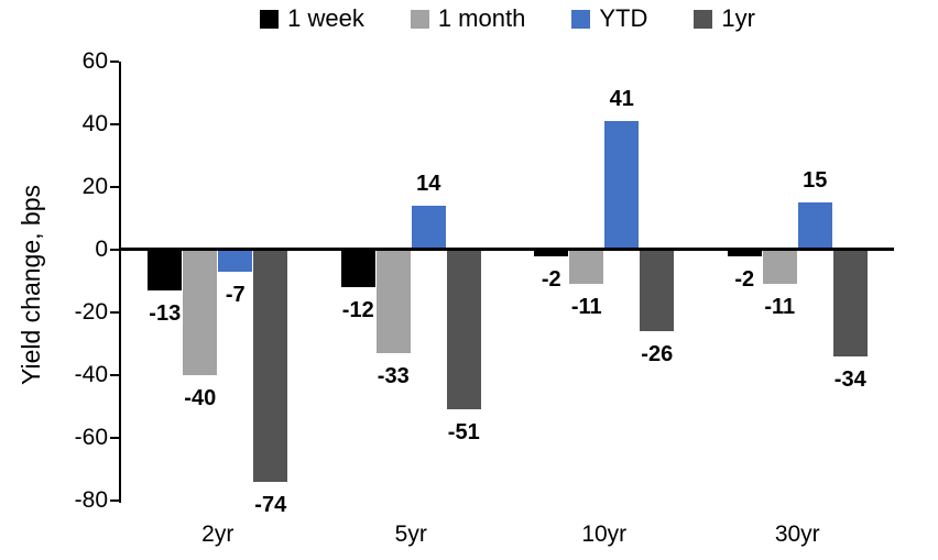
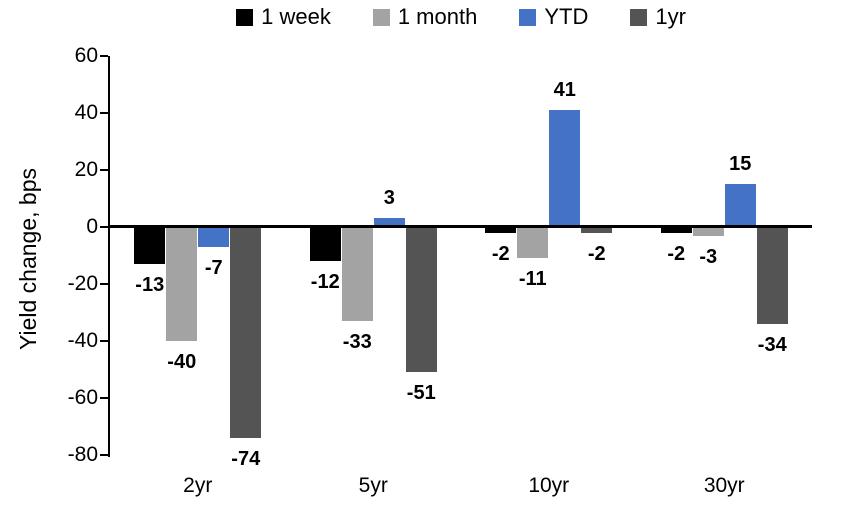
YTD/5yr: 14 -> 3
1yr/10yr: -26 -> -2
1 month/30yr: -11 -> -3
